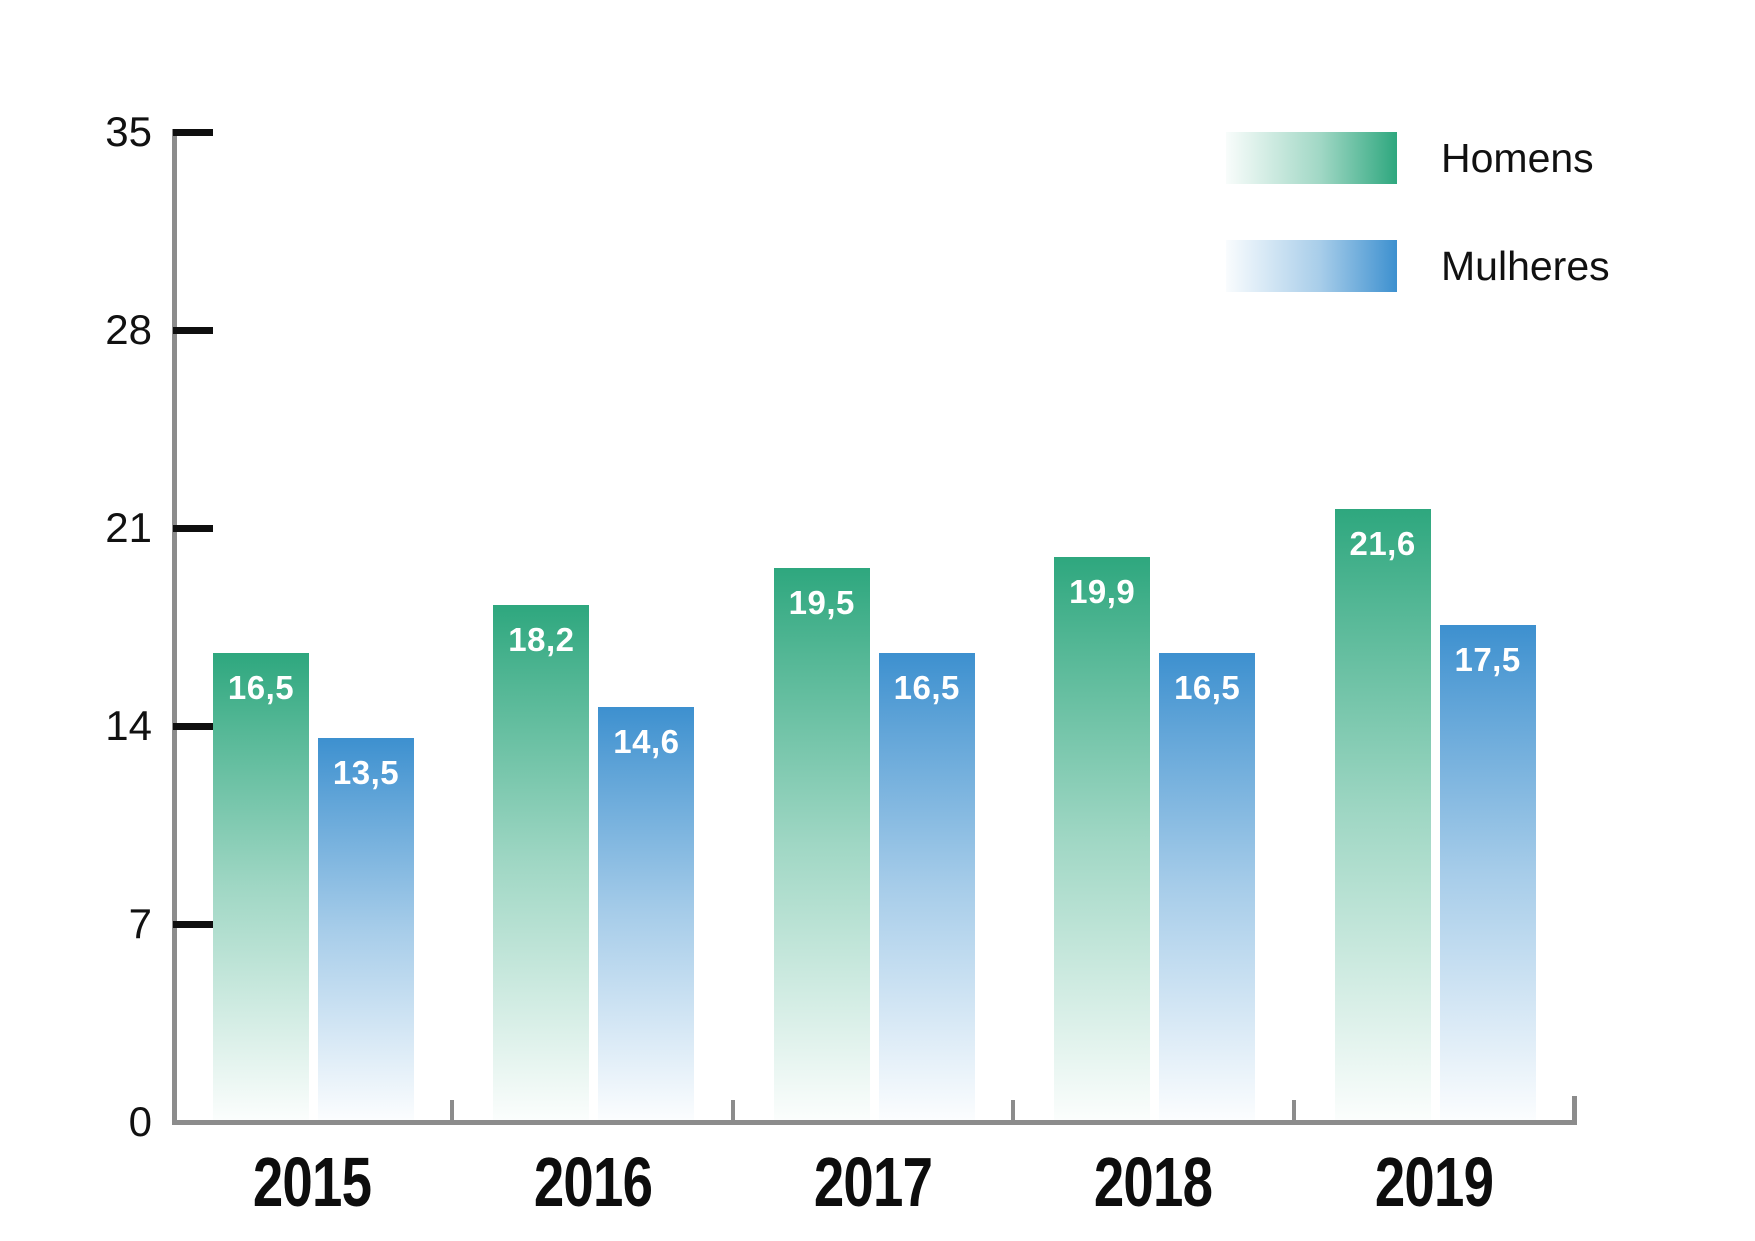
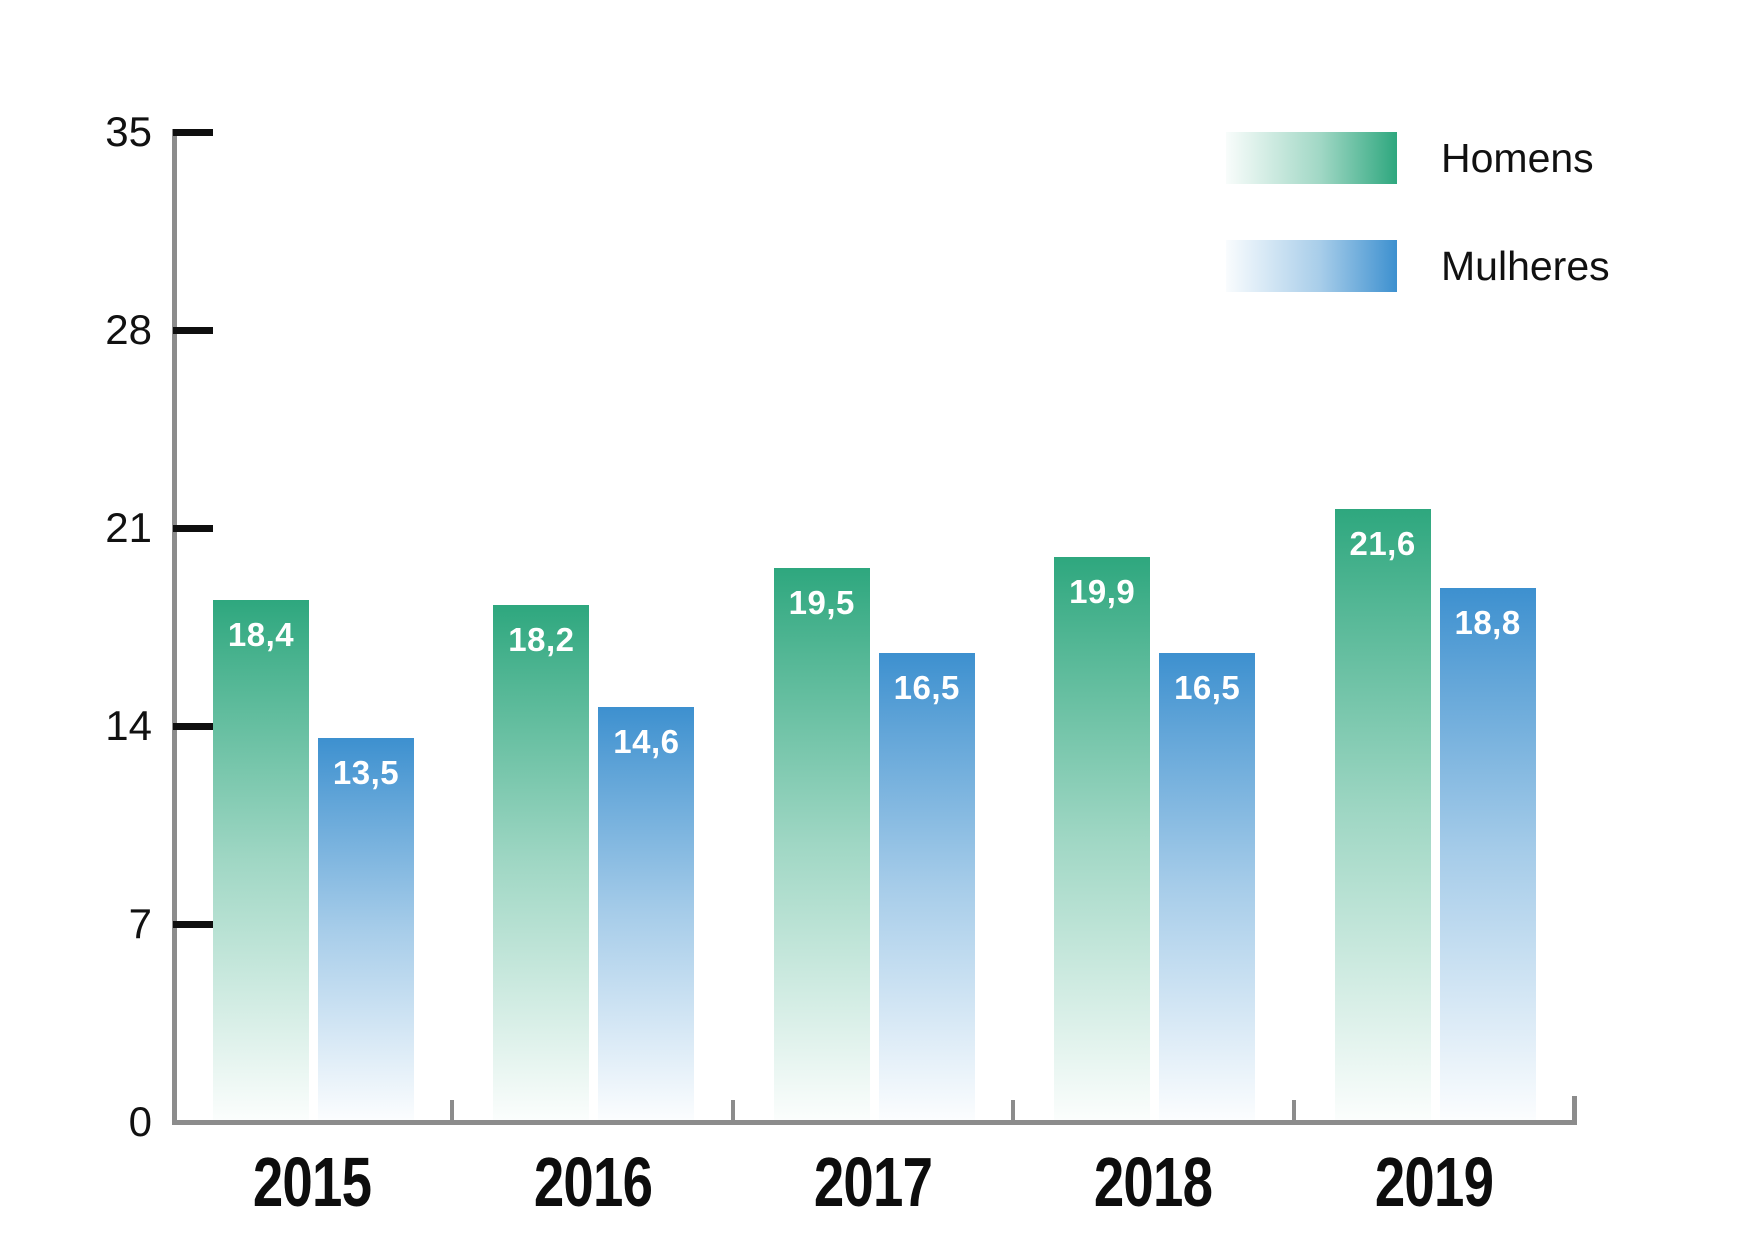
Homens/2015: 16,5 -> 18,4
Mulheres/2019: 17,5 -> 18,8
